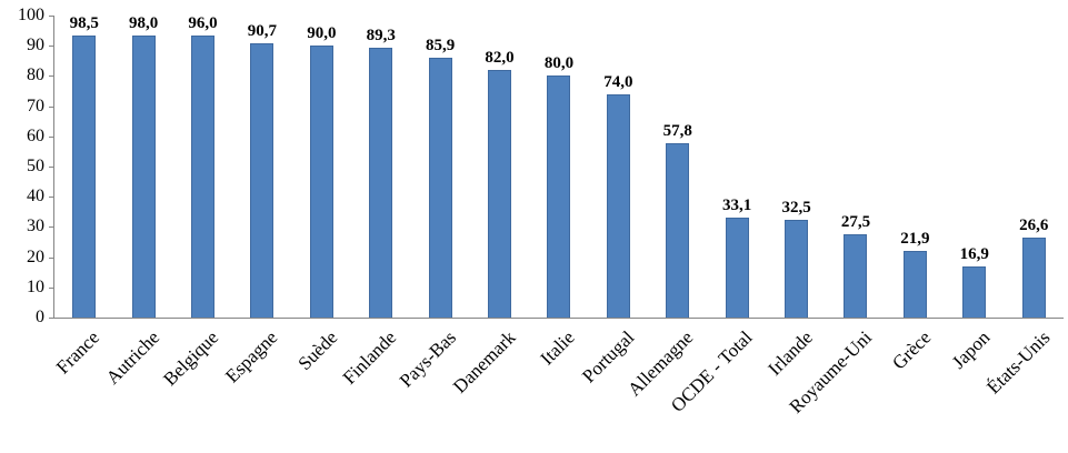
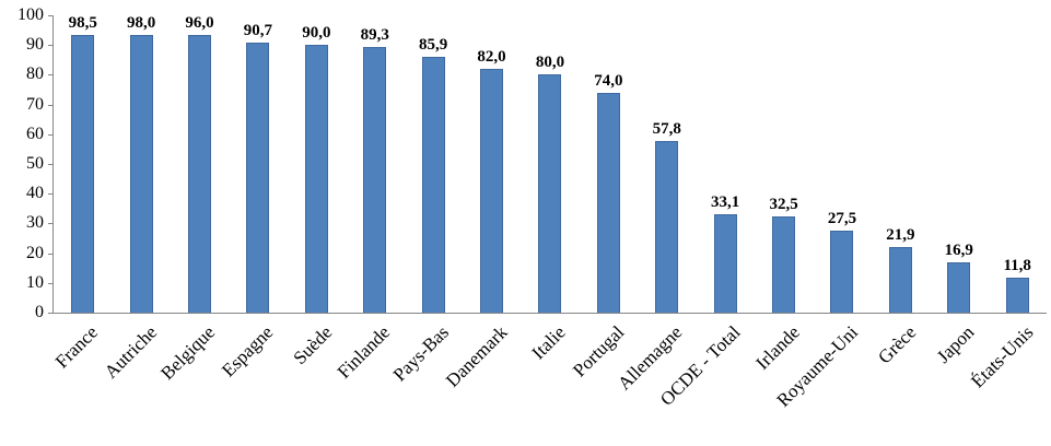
États-Unis: 26,6 -> 11,8
